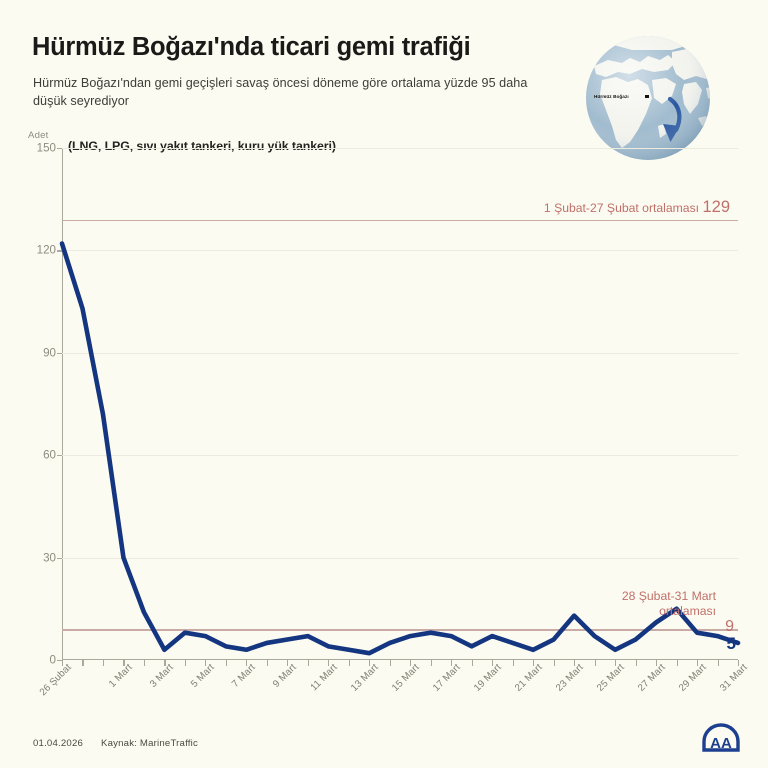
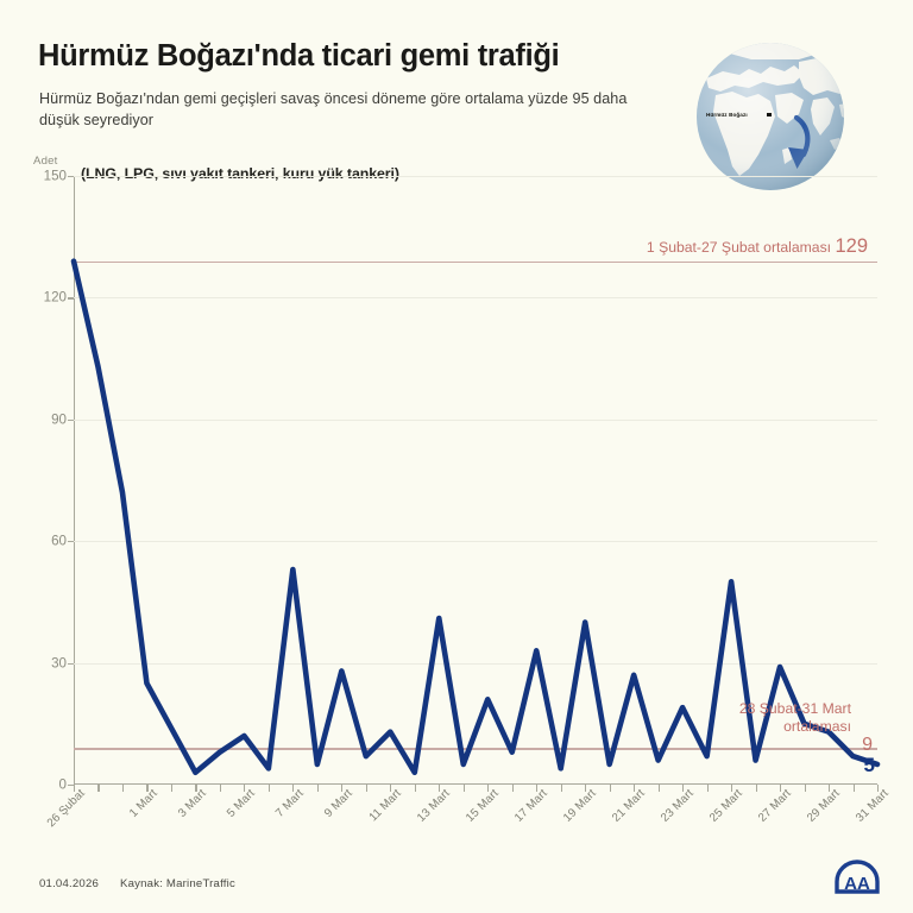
26 Şubat: 122 -> 129
1 Mart: 30 -> 25
5 Mart: 7 -> 12
7 Mart: 3 -> 53
9 Mart: 6 -> 28
11 Mart: 4 -> 13
13 Mart: 2 -> 41
15 Mart: 7 -> 21
17 Mart: 7 -> 33
19 Mart: 7 -> 40
21 Mart: 3 -> 27
23 Mart: 13 -> 19
25 Mart: 3 -> 50
27 Mart: 11 -> 29
29 Mart: 8 -> 13
